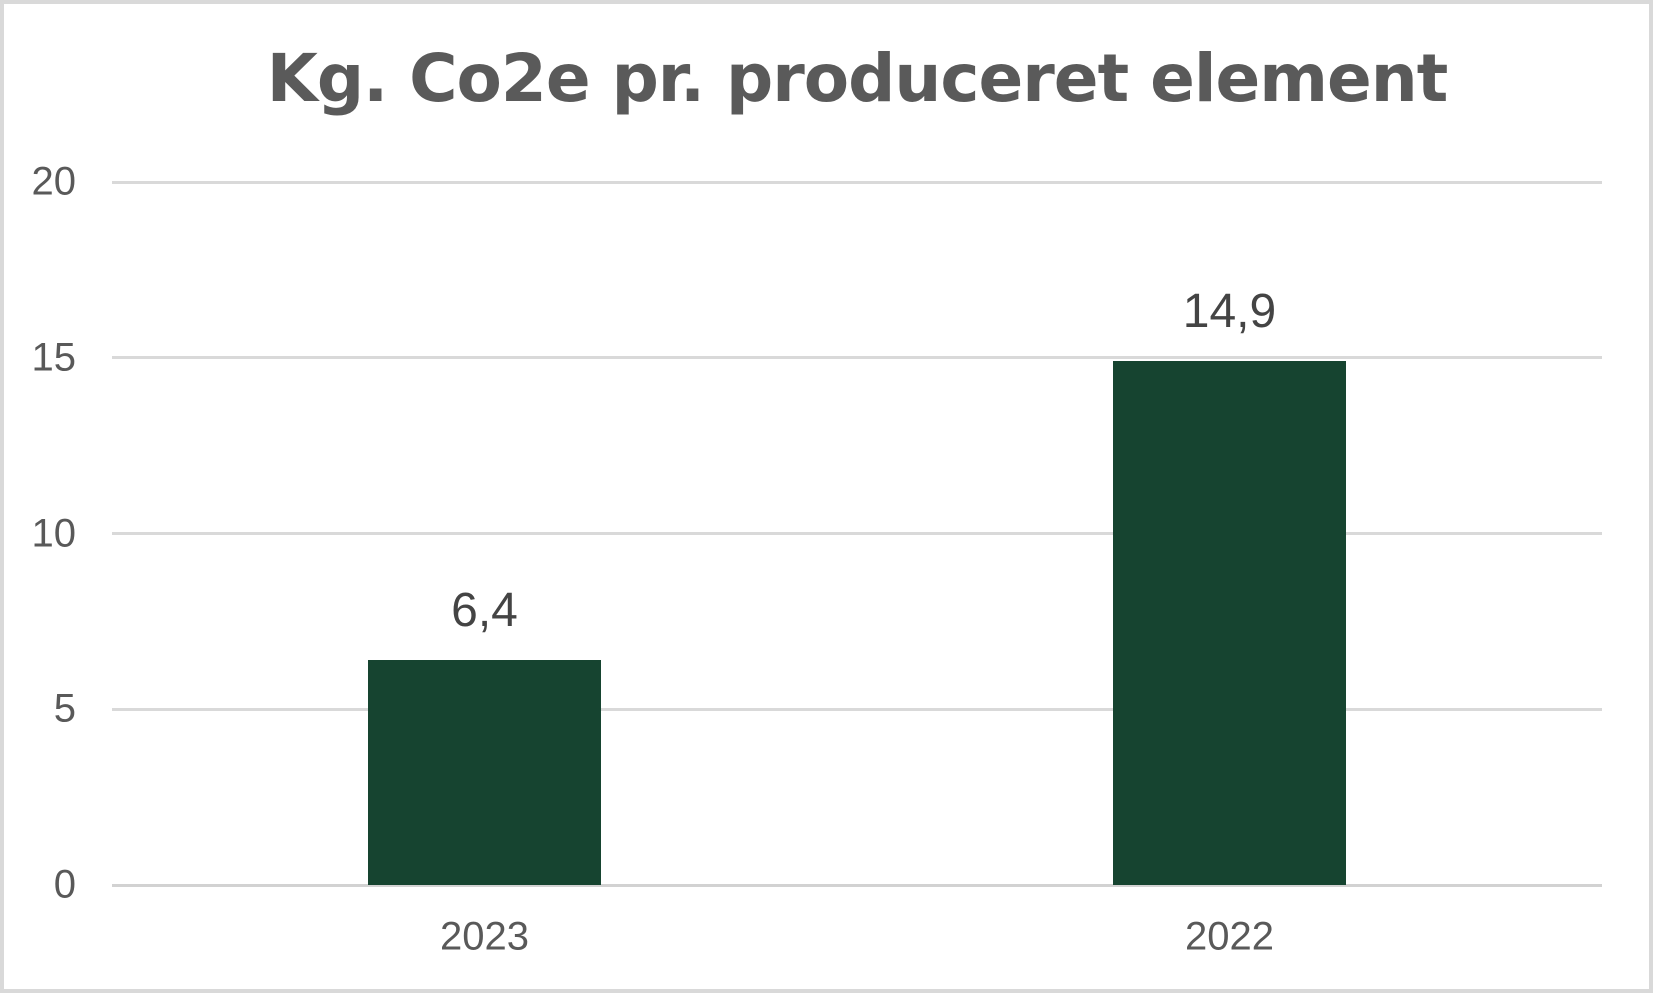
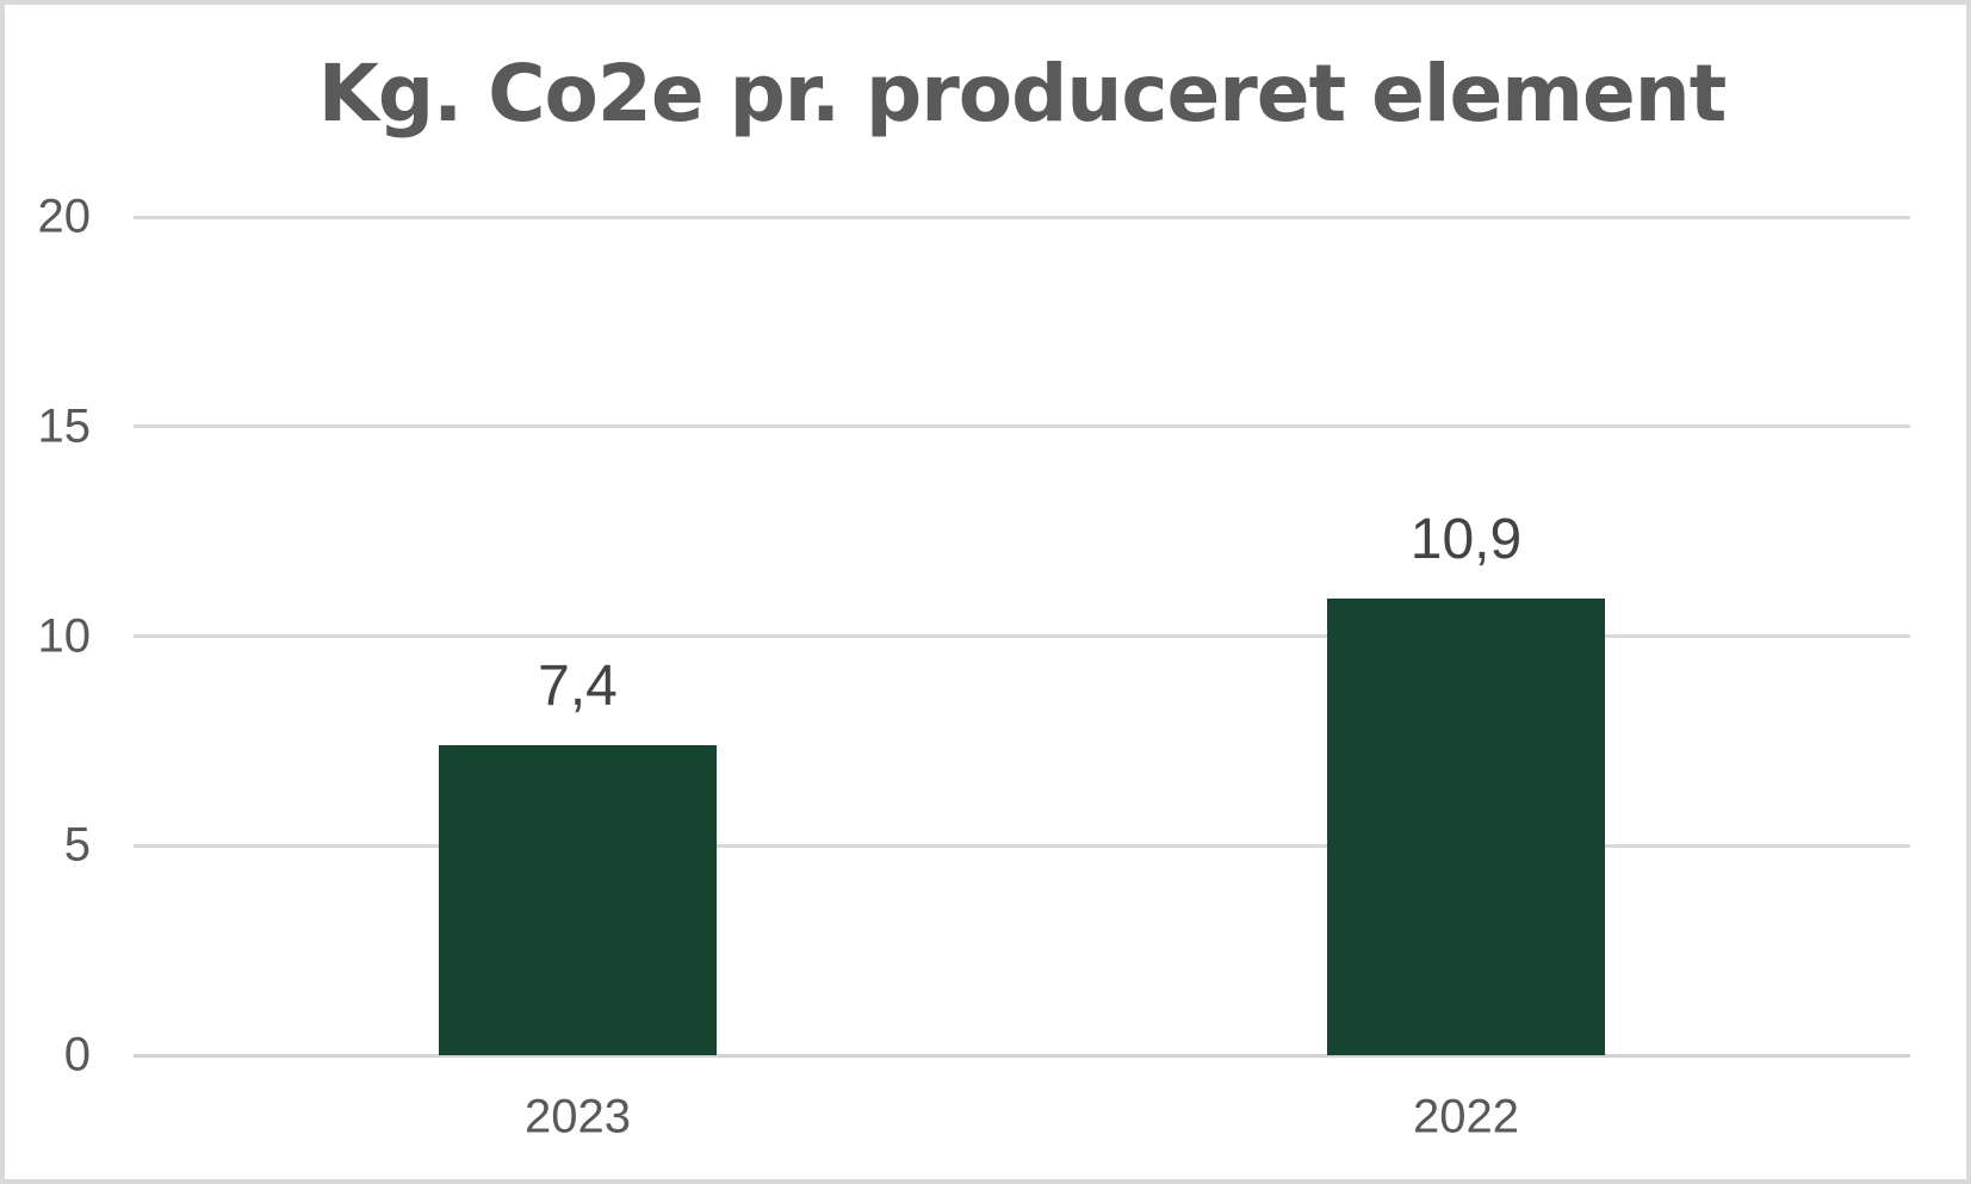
2023: 6,4 -> 7,4
2022: 14,9 -> 10,9
